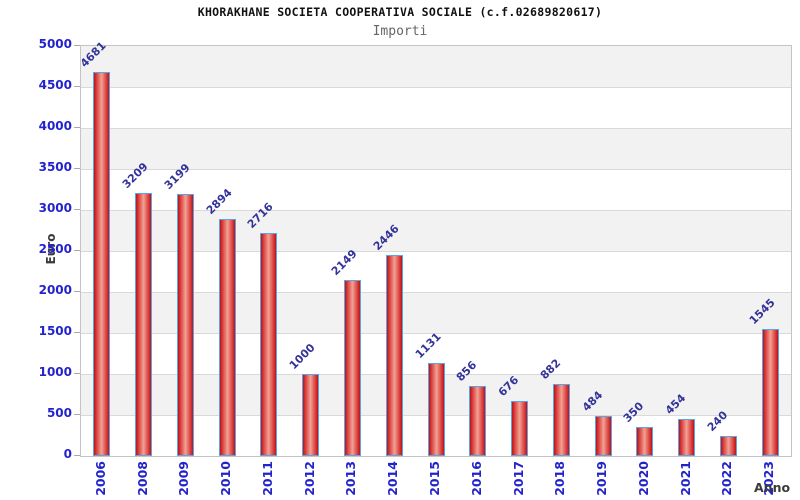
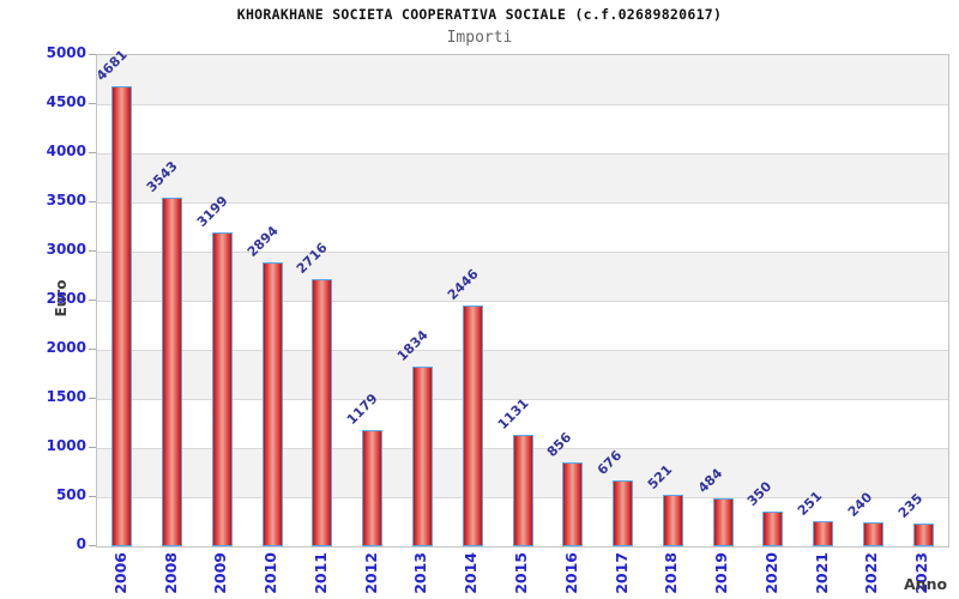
2008: 3209 -> 3543
2012: 1000 -> 1179
2013: 2149 -> 1834
2018: 882 -> 521
2021: 454 -> 251
2023: 1545 -> 235
